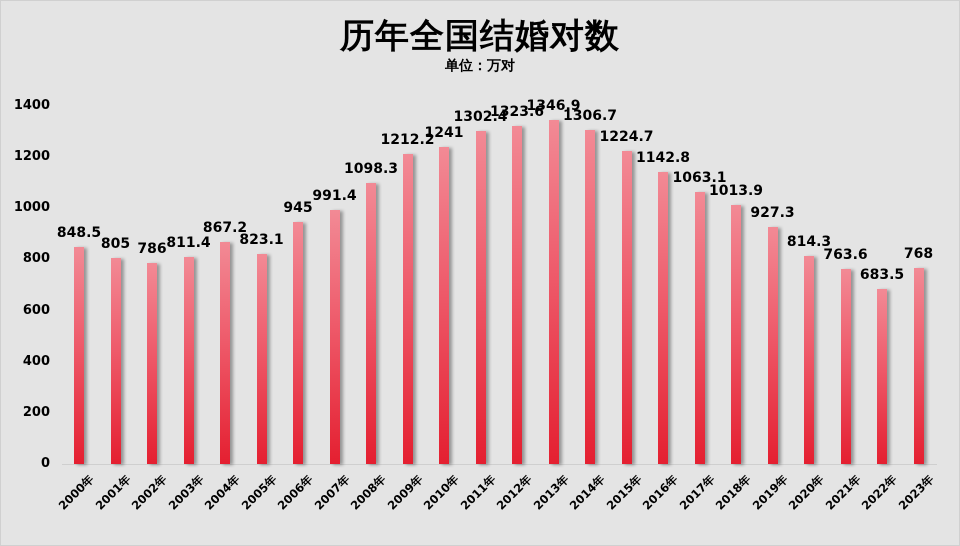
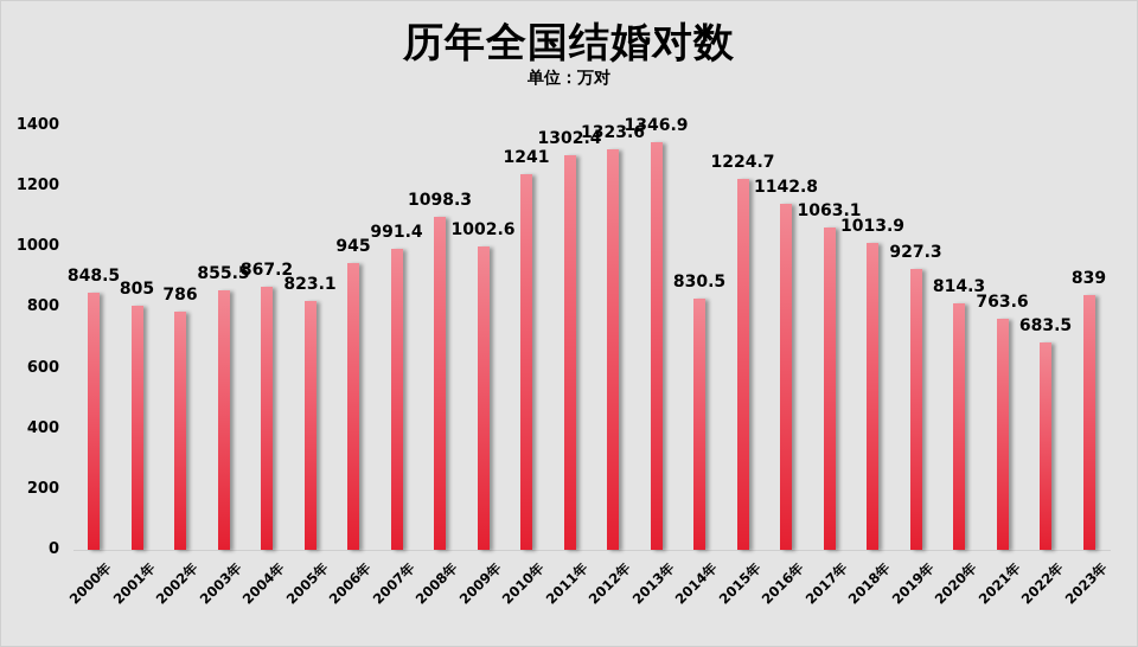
2003年: 811.4 -> 855.5
2009年: 1212.2 -> 1002.6
2014年: 1306.7 -> 830.5
2023年: 768 -> 839
